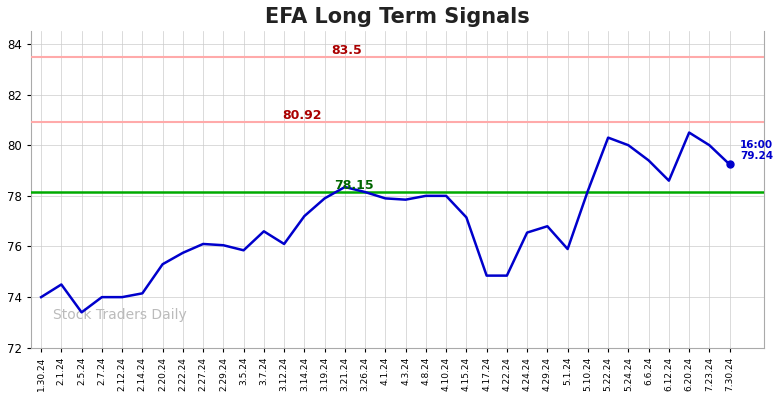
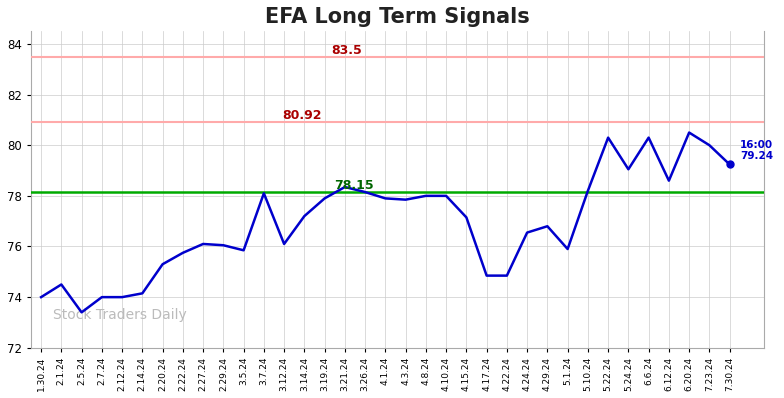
3.7.24: 76.60 -> 78.10
5.24.24: 80.00 -> 79.05
6.6.24: 79.40 -> 80.30
